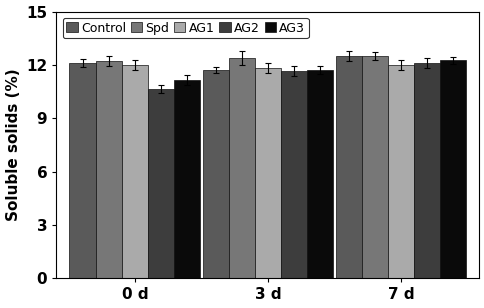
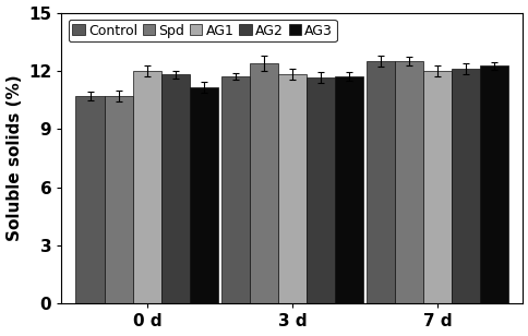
Control/0 d: 12.1 -> 10.7
Spd/0 d: 12.2 -> 10.7
AG2/0 d: 10.7 -> 11.8
